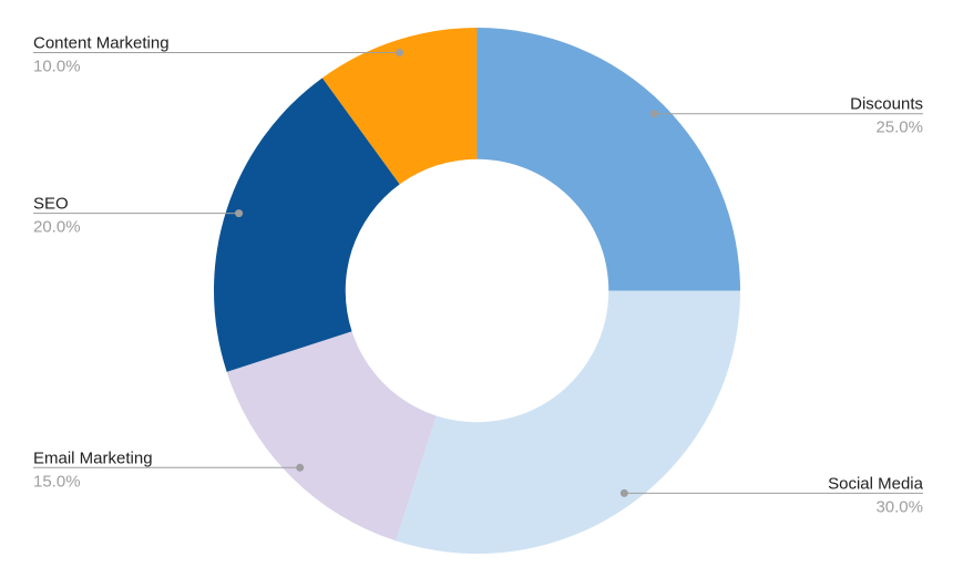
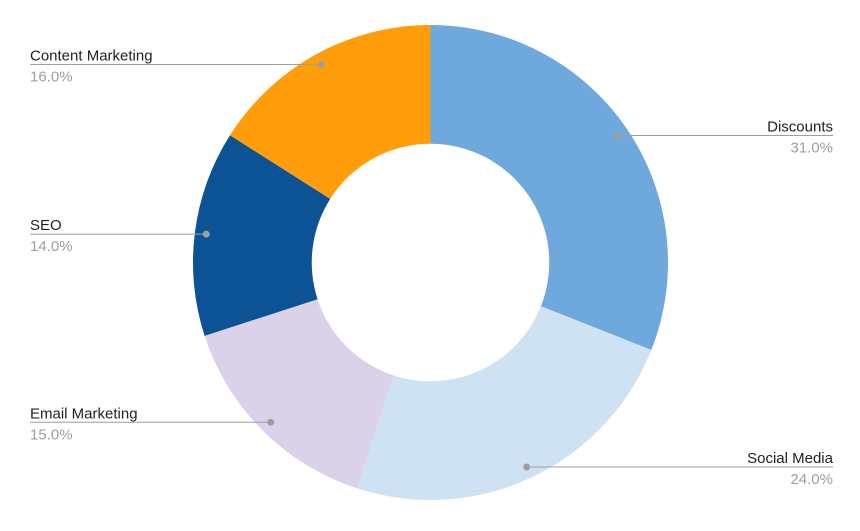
Discounts: 25.0% -> 31.0%
Social Media: 30.0% -> 24.0%
SEO: 20.0% -> 14.0%
Content Marketing: 10.0% -> 16.0%
